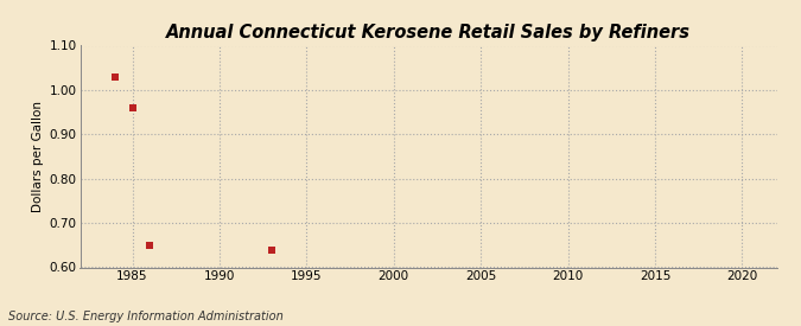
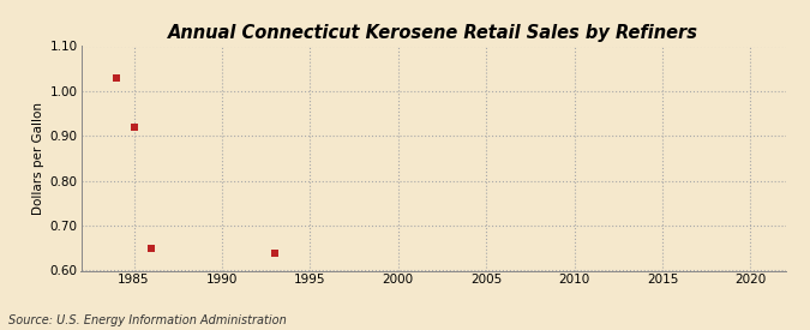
1985: 0.96 -> 0.92
